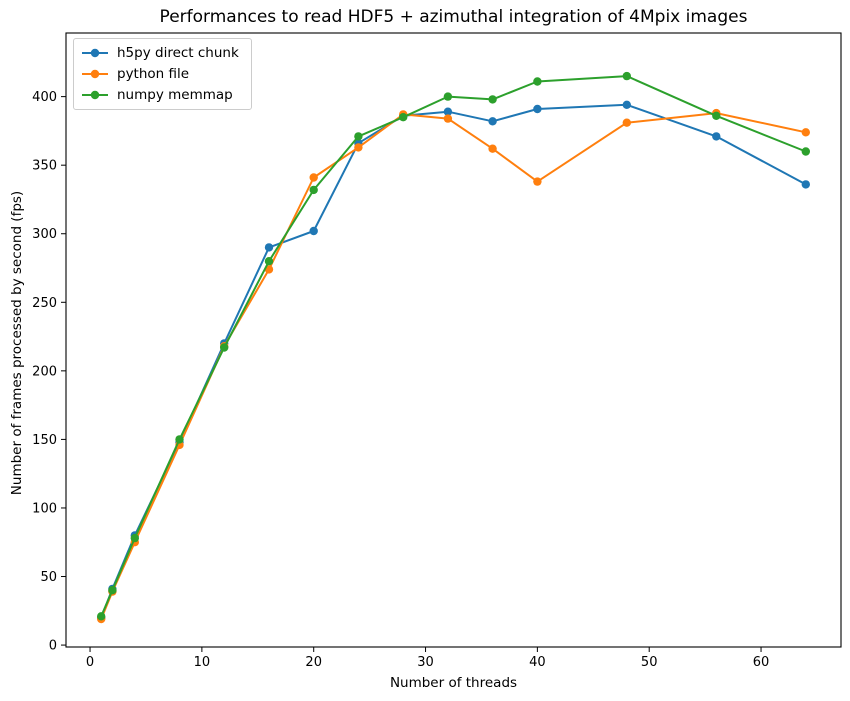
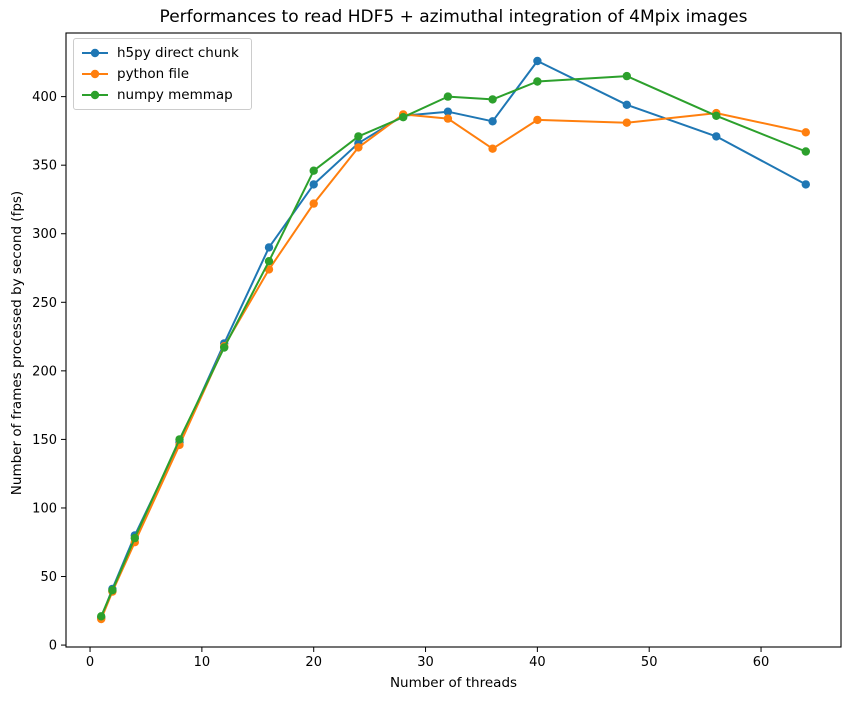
h5py direct chunk/20: 302 -> 336
python file/20: 341 -> 322
numpy memmap/20: 332 -> 346
h5py direct chunk/40: 391 -> 426
python file/40: 338 -> 383
